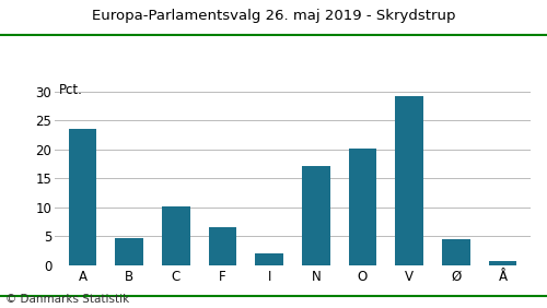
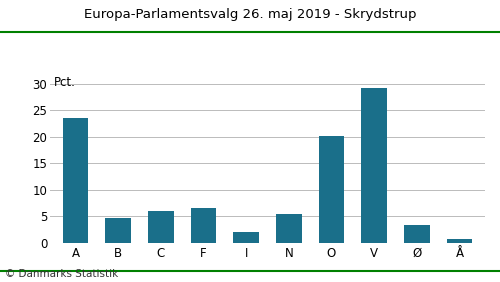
C: 10.2 -> 5.9
N: 17.2 -> 5.3
Ø: 4.4 -> 3.3
